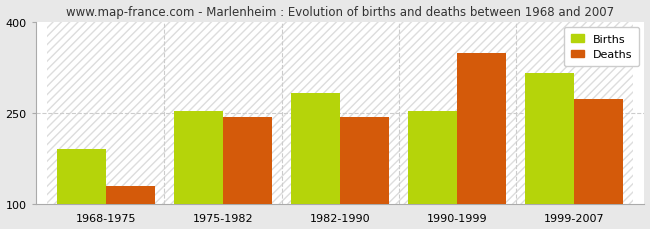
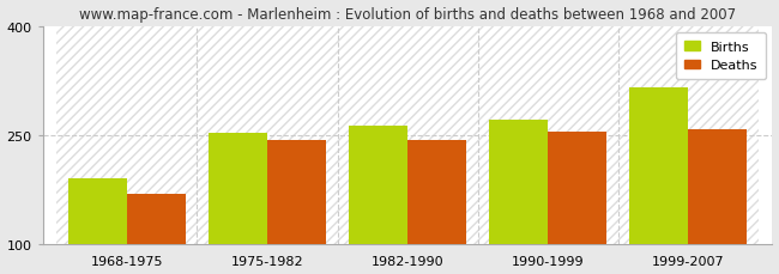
Deaths/1968-1975: 130 -> 168
Births/1982-1990: 282 -> 263
Births/1990-1999: 252 -> 271
Deaths/1990-1999: 348 -> 254
Deaths/1999-2007: 272 -> 258
